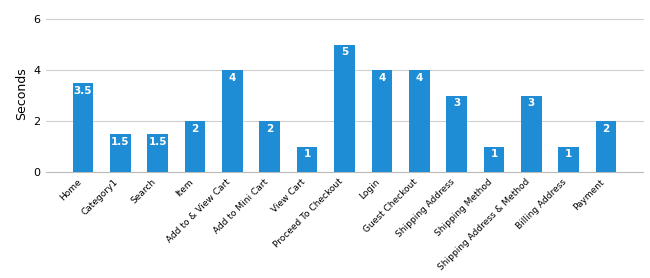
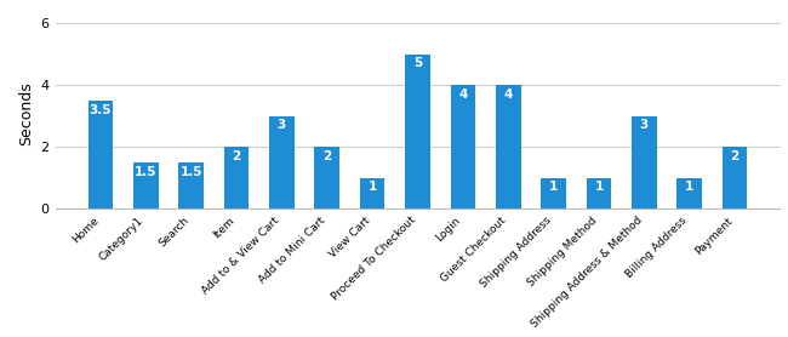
Add to & View Cart: 4 -> 3
Shipping Address: 3 -> 1
